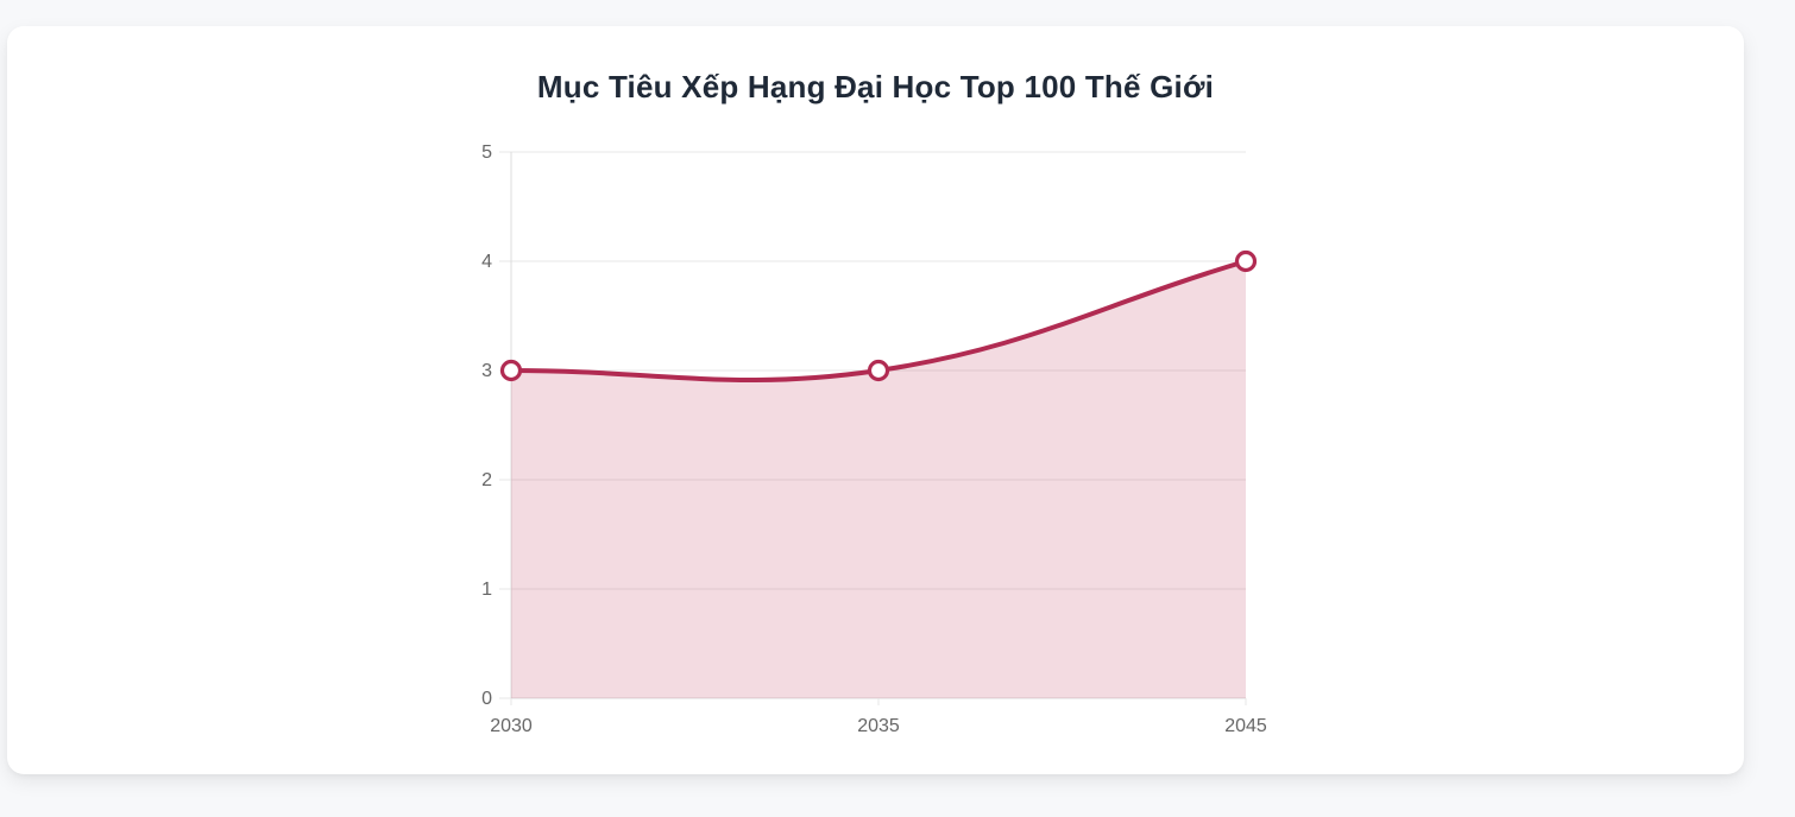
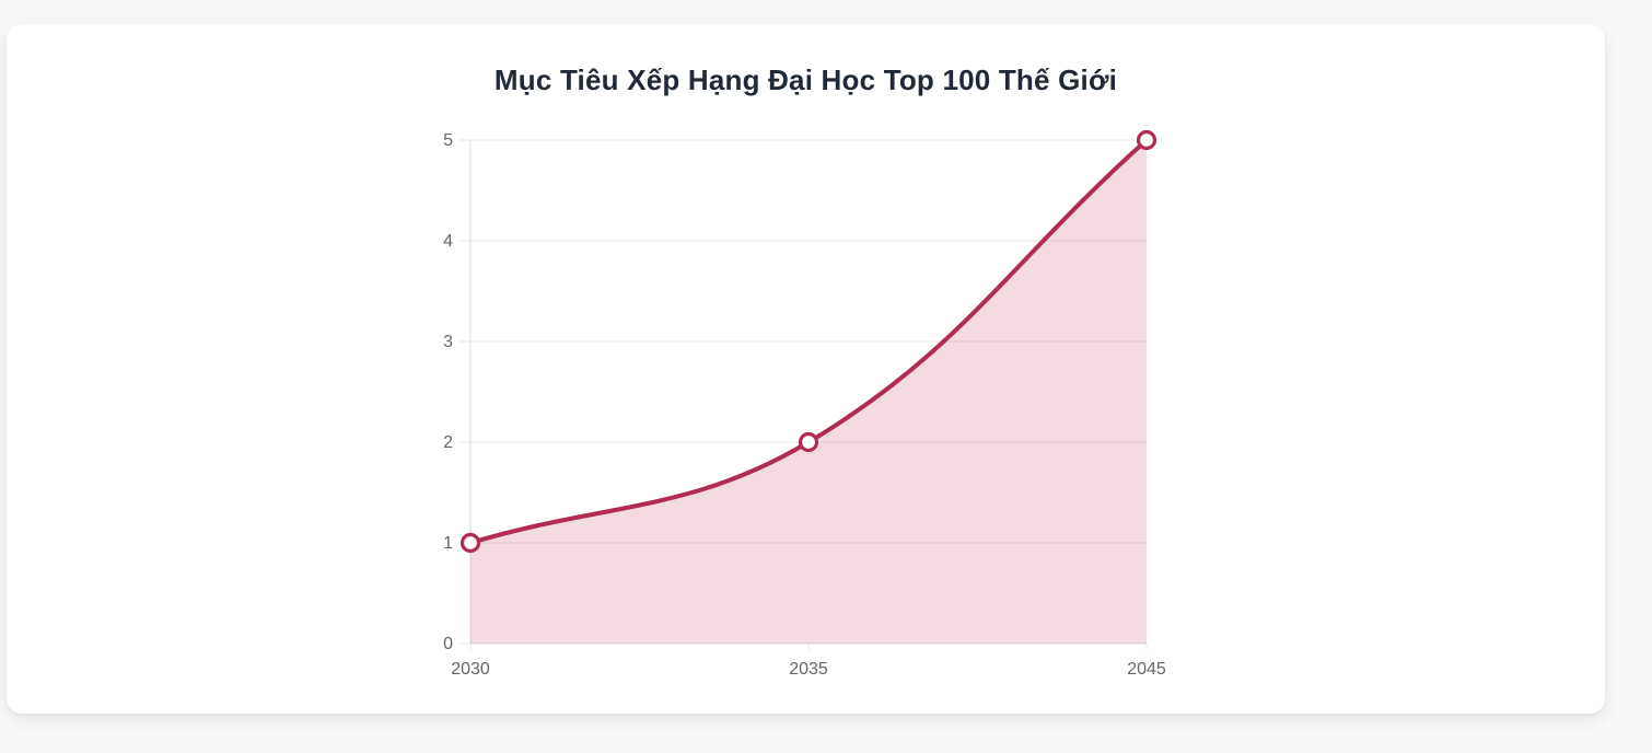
2030: 3 -> 1
2035: 3 -> 2
2045: 4 -> 5
